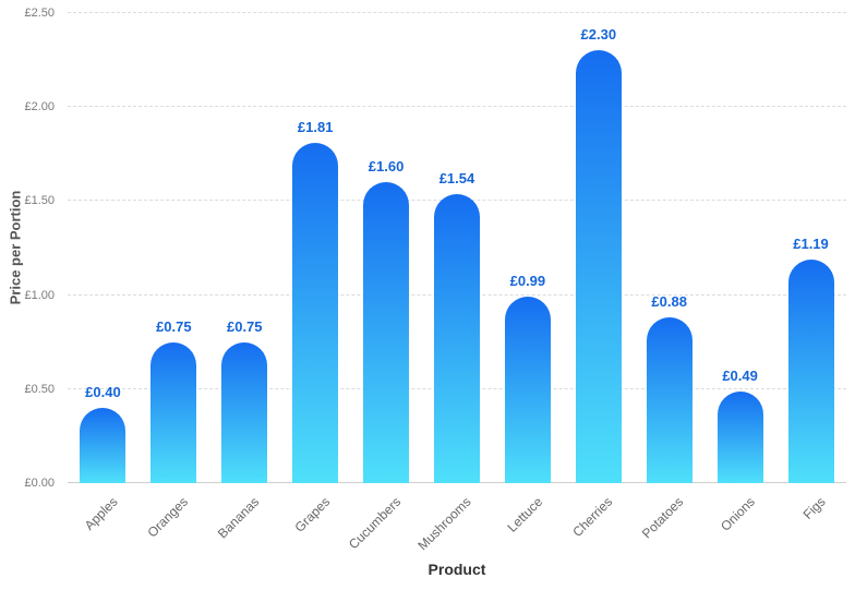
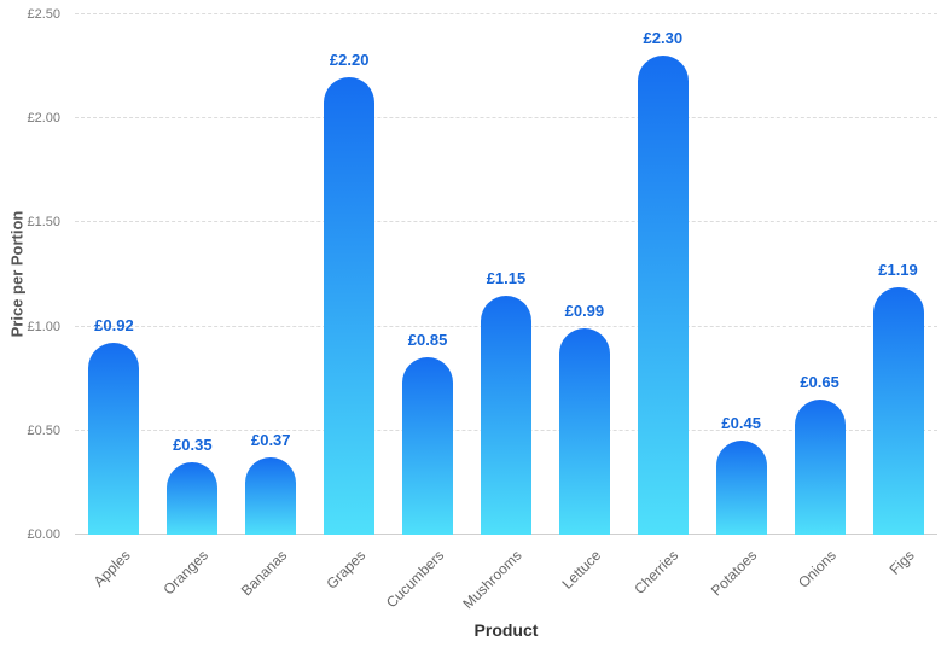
Apples: £0.40 -> £0.92
Oranges: £0.75 -> £0.35
Bananas: £0.75 -> £0.37
Grapes: £1.81 -> £2.20
Cucumbers: £1.60 -> £0.85
Mushrooms: £1.54 -> £1.15
Potatoes: £0.88 -> £0.45
Onions: £0.49 -> £0.65
